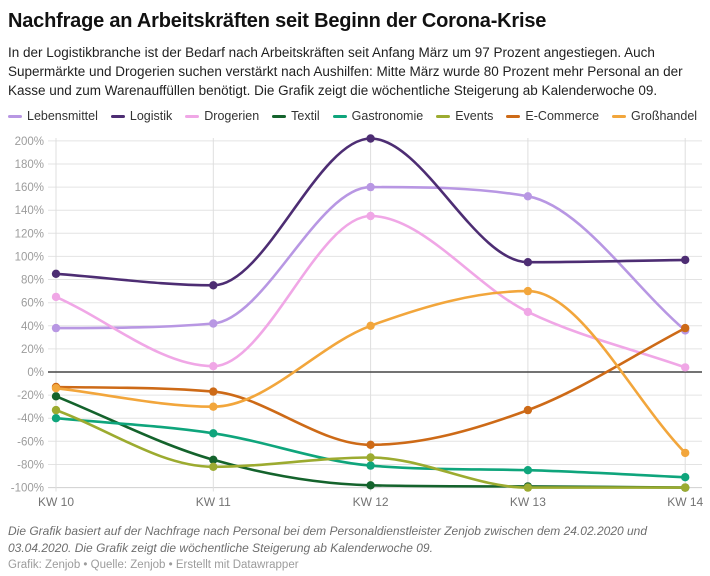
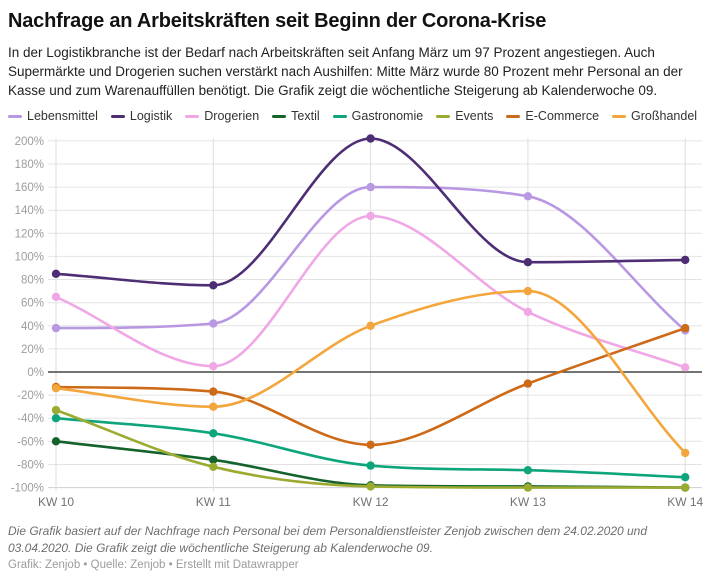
Textil/KW 10: -21% -> -60%
Events/KW 12: -74% -> -99%
E-Commerce/KW 13: -33% -> -10%
